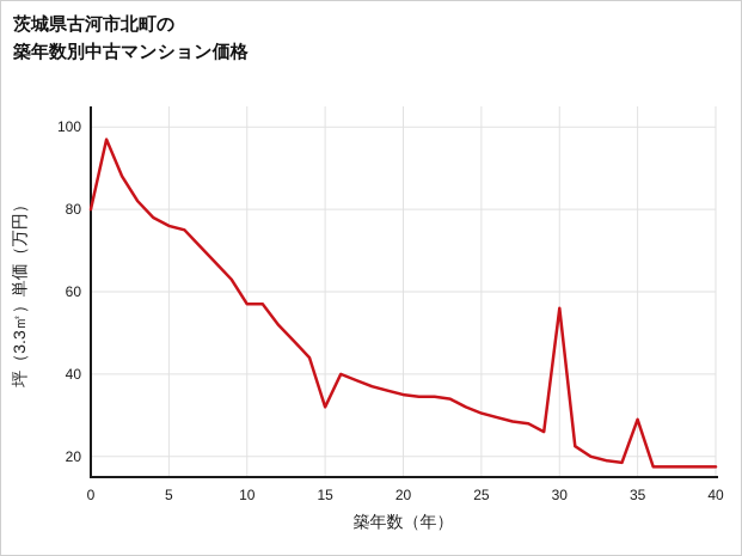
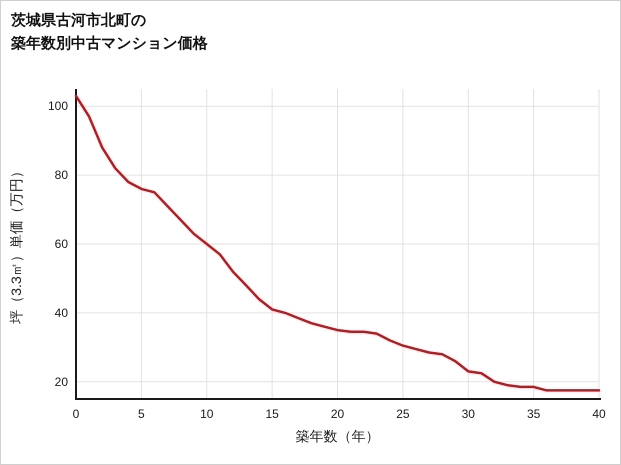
0: 80 -> 103
10: 57 -> 60
15: 32 -> 41
30: 56 -> 23
35: 29 -> 18
